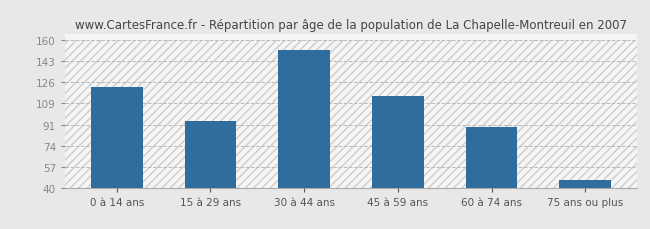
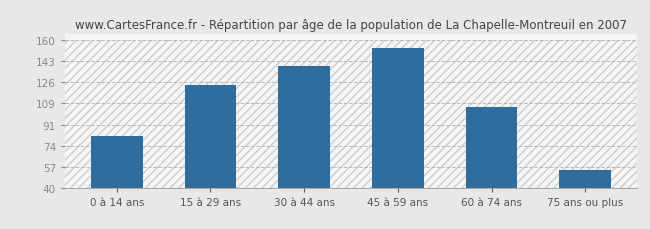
0 à 14 ans: 122 -> 82
15 à 29 ans: 94 -> 123
30 à 44 ans: 152 -> 139
45 à 59 ans: 114 -> 153
60 à 74 ans: 89 -> 105
75 ans ou plus: 46 -> 54
